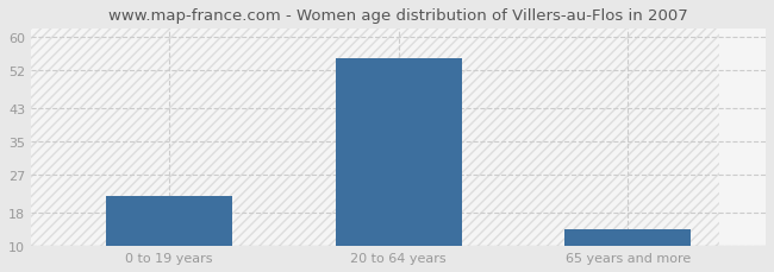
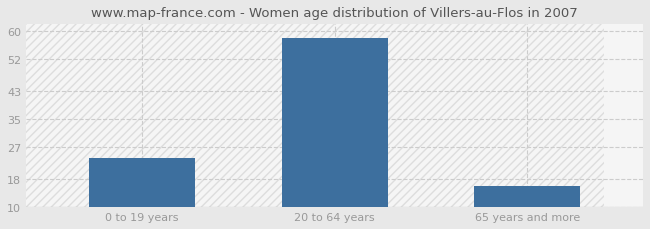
0 to 19 years: 22 -> 24
20 to 64 years: 55 -> 58
65 years and more: 14 -> 16
